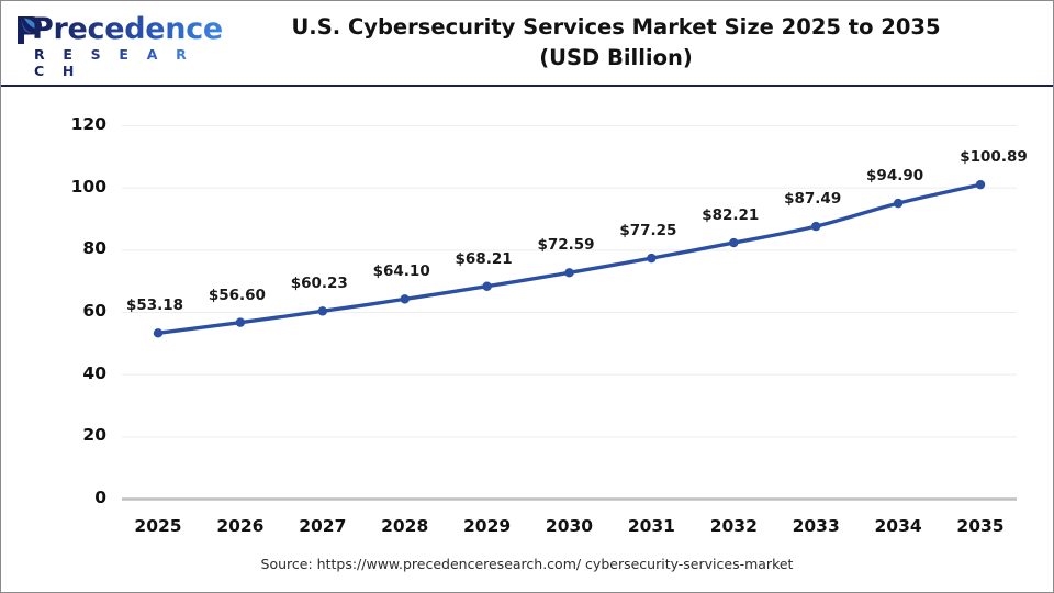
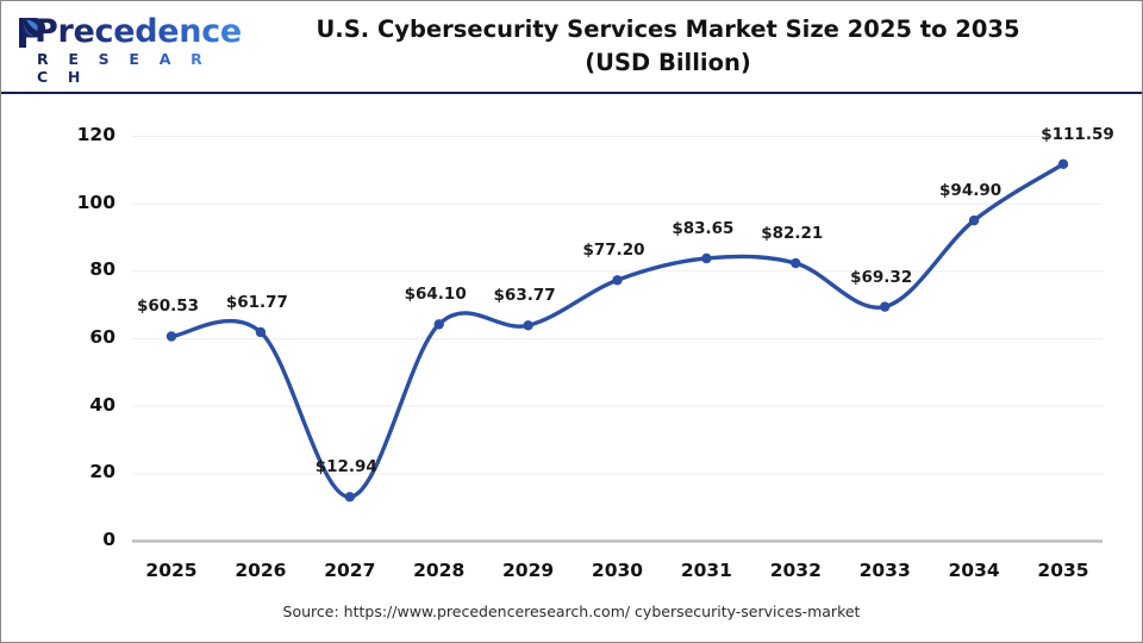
2025: $53.18 -> $60.53
2026: $56.60 -> $61.77
2027: $60.23 -> $12.94
2029: $68.21 -> $63.77
2030: $72.59 -> $77.20
2031: $77.25 -> $83.65
2033: $87.49 -> $69.32
2035: $100.89 -> $111.59
